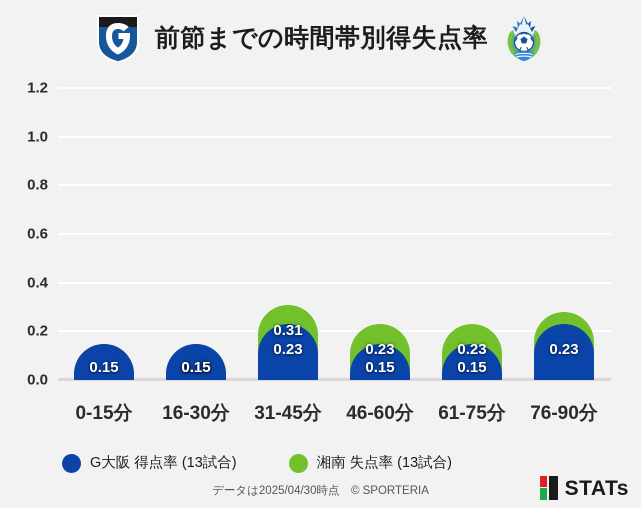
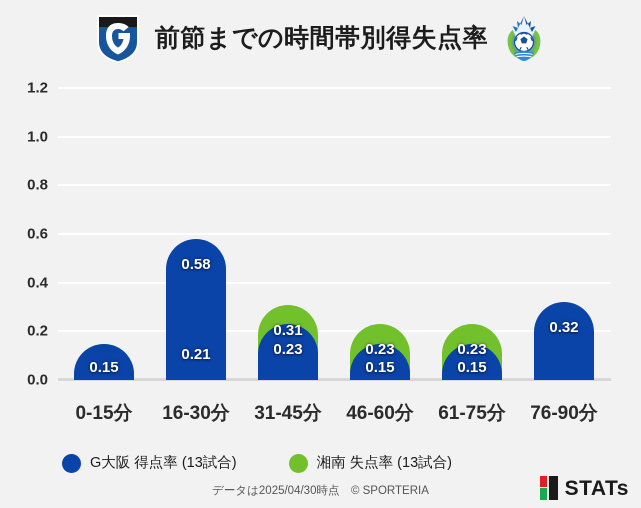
湘南 失点率 (13試合)/16-30分: 0.15 -> 0.21
G大阪 得点率 (13試合)/16-30分: 0.15 -> 0.58
G大阪 得点率 (13試合)/76-90分: 0.23 -> 0.32
